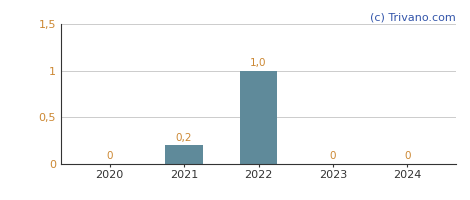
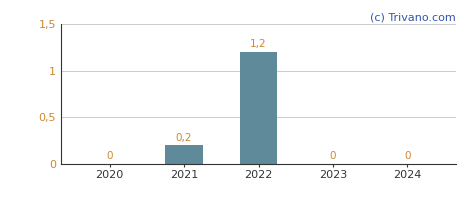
2022: 1,0 -> 1,2
